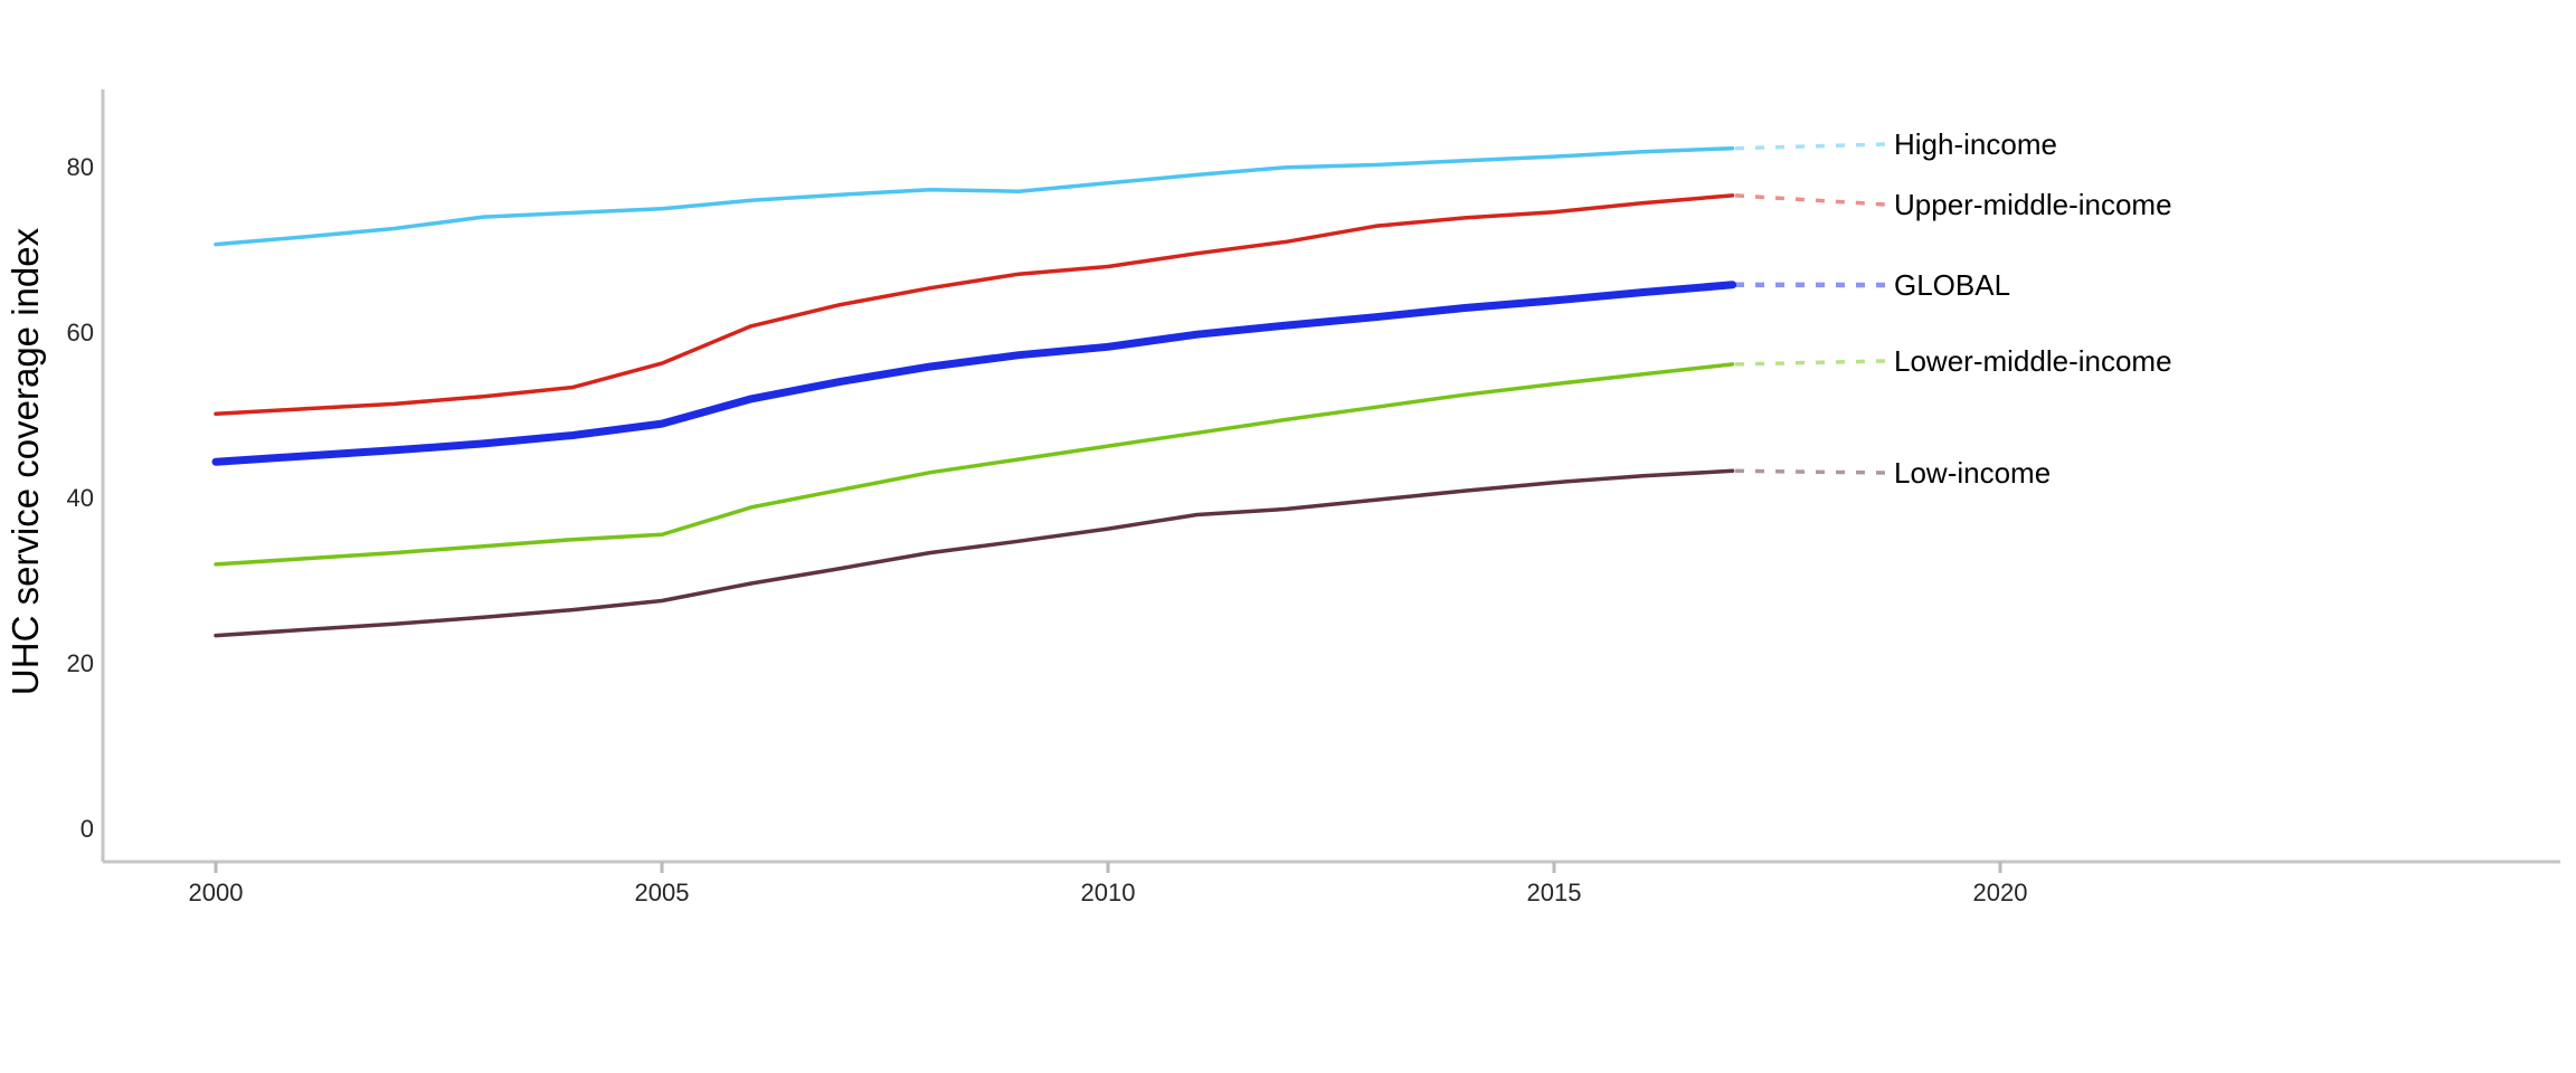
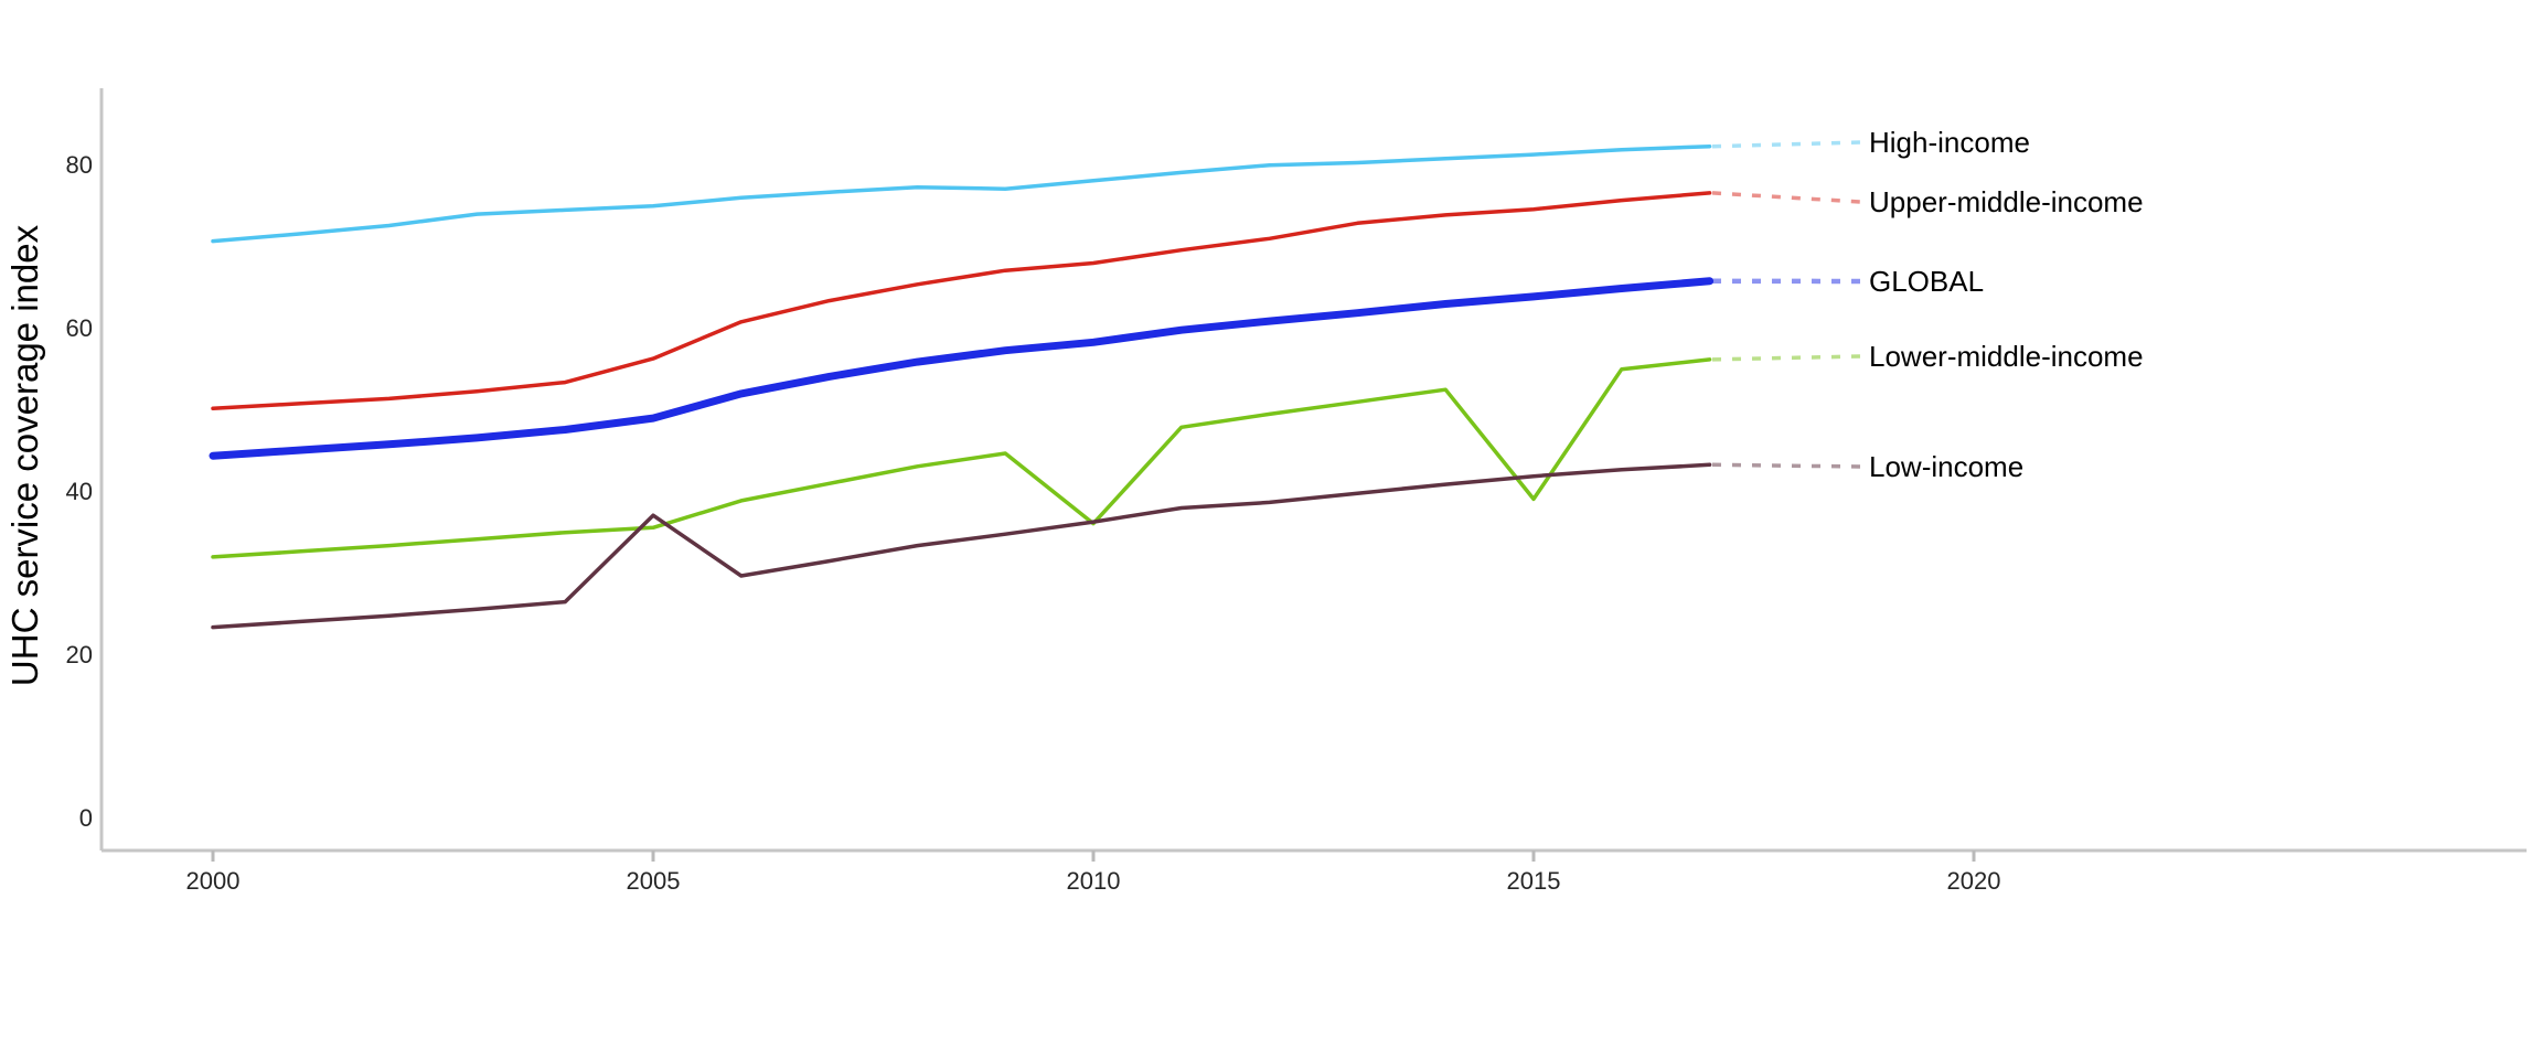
Low-income/2005: 28 -> 37
Lower-middle-income/2010: 46 -> 36
Lower-middle-income/2015: 54 -> 39
